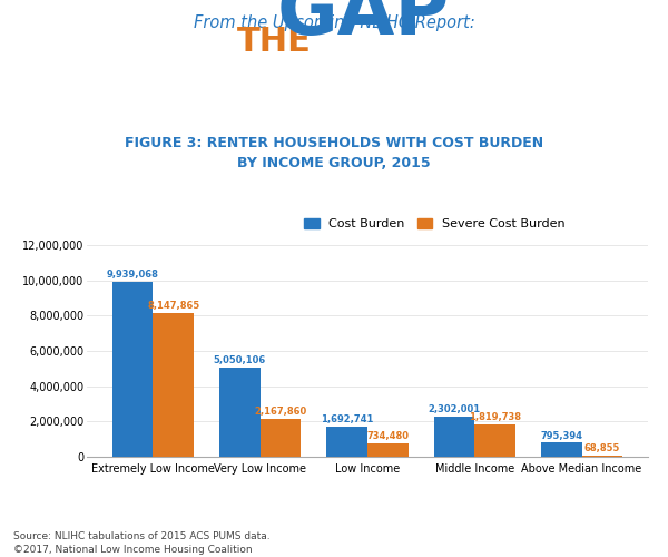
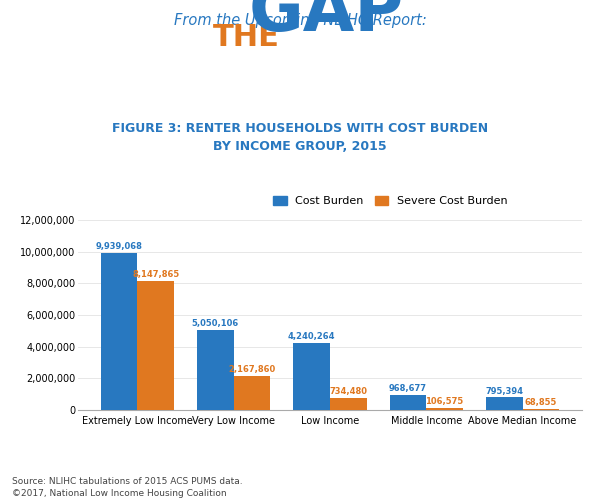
Cost Burden/Low Income: 1,692,741 -> 4,240,264
Cost Burden/Middle Income: 2,302,001 -> 968,677
Severe Cost Burden/Middle Income: 1,819,738 -> 106,575
